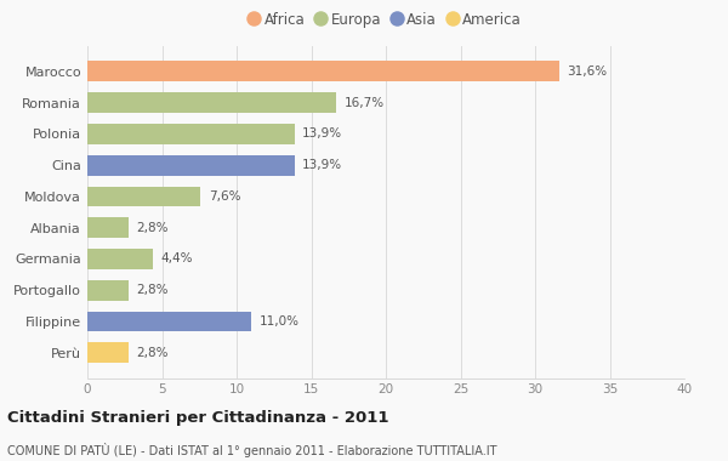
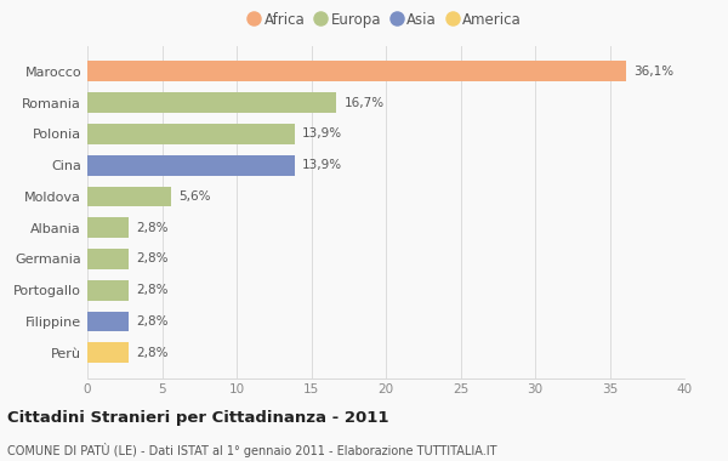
Marocco: 31,6% -> 36,1%
Moldova: 7,6% -> 5,6%
Germania: 4,4% -> 2,8%
Filippine: 11,0% -> 2,8%
